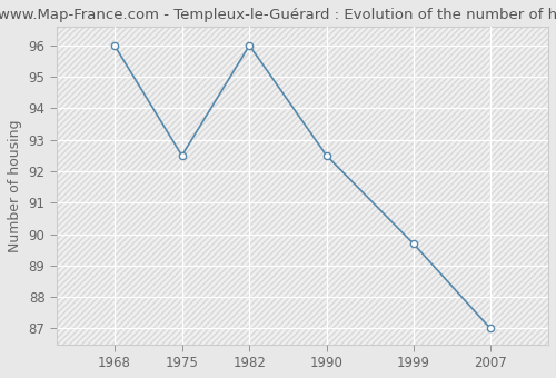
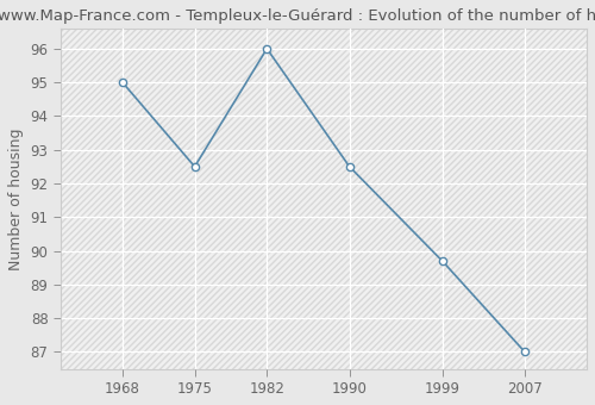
1968: 96.0 -> 95.0
